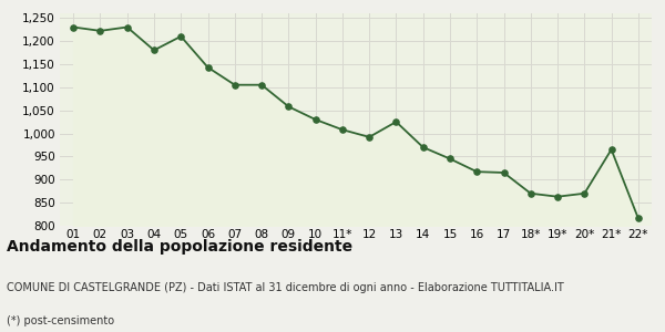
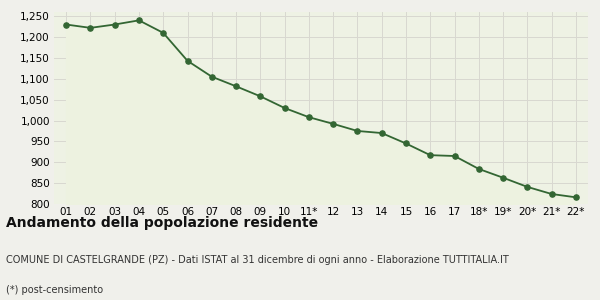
04: 1,180 -> 1,240
08: 1,105 -> 1,082
13: 1,025 -> 975
18*: 870 -> 884
20*: 870 -> 841
21*: 965 -> 824
